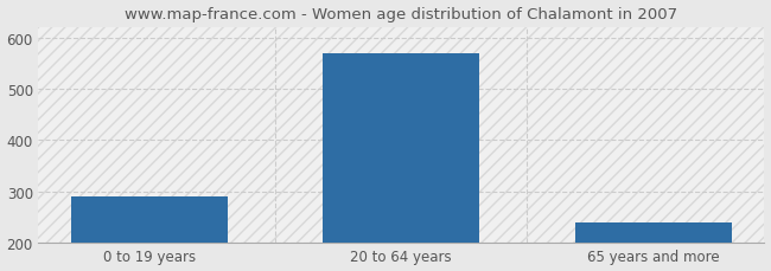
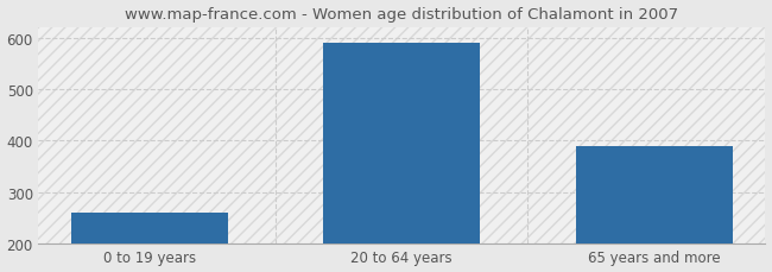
0 to 19 years: 290 -> 260
20 to 64 years: 570 -> 590
65 years and more: 238 -> 390
